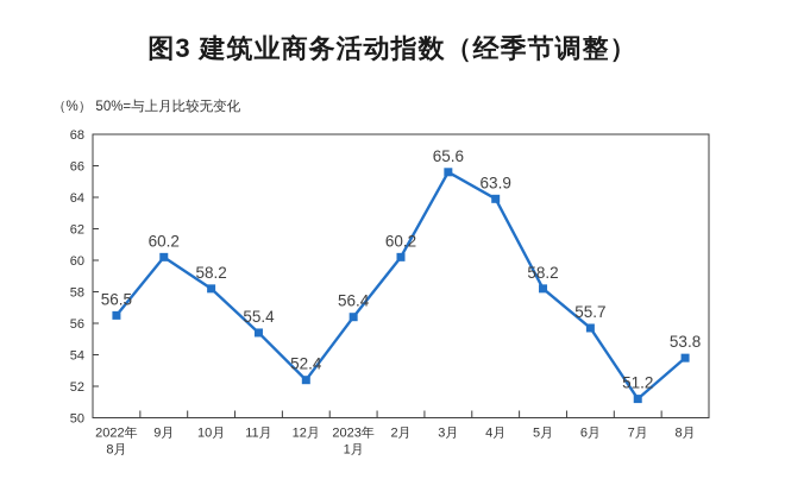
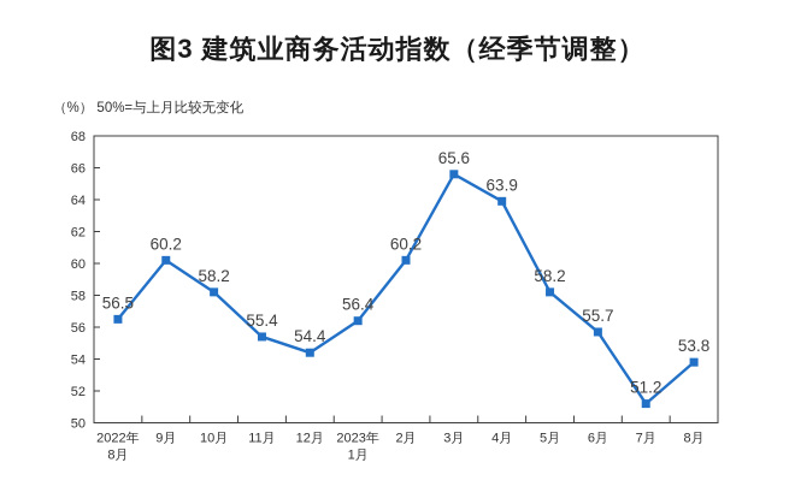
12月: 52.4 -> 54.4
